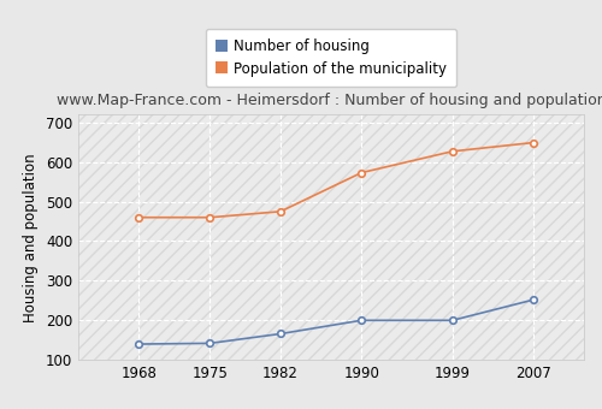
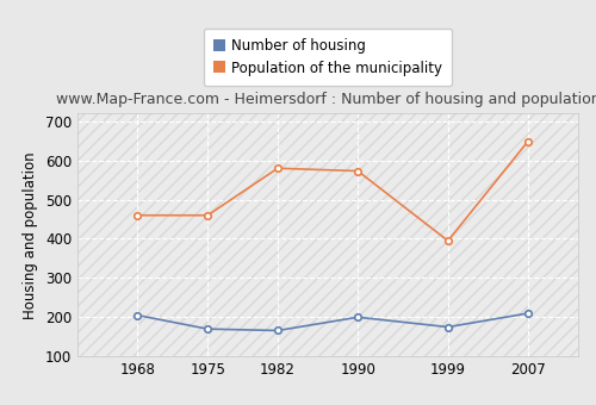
Number of housing/1968: 140 -> 205
Number of housing/1975: 142 -> 170
Population of the municipality/1982: 475 -> 580
Number of housing/1999: 200 -> 175
Population of the municipality/1999: 627 -> 395
Number of housing/2007: 252 -> 210
